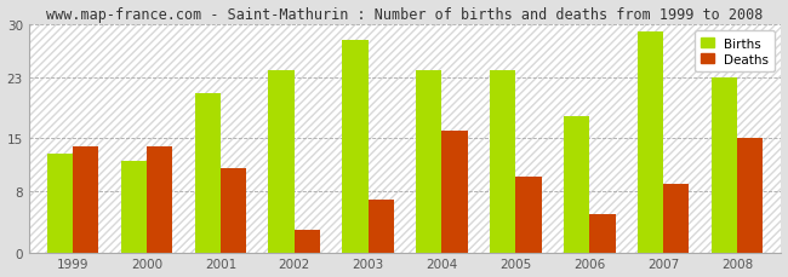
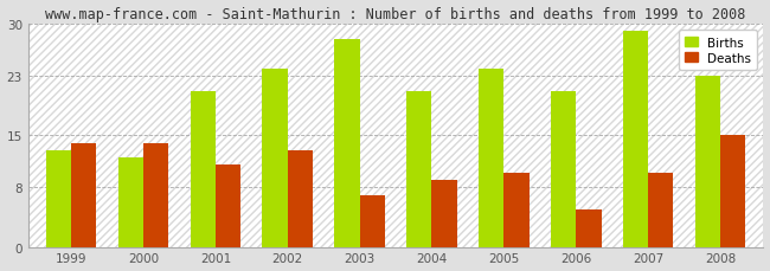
Deaths/2002: 3 -> 13
Births/2004: 24 -> 21
Deaths/2004: 16 -> 9
Births/2006: 18 -> 21
Deaths/2007: 9 -> 10
